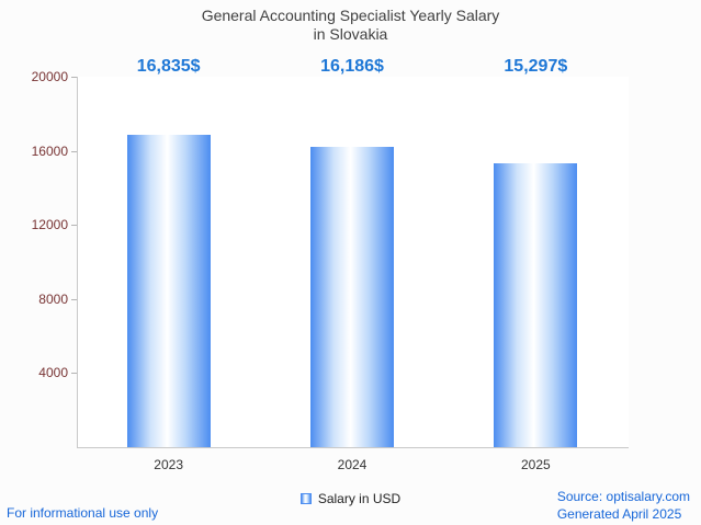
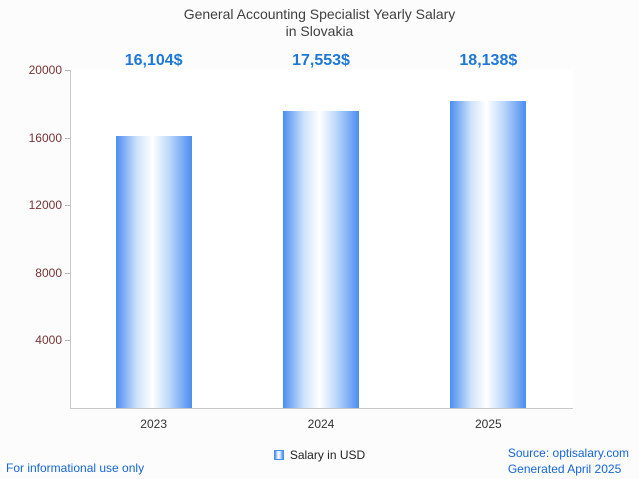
2023: 16,835 -> 16,104
2024: 16,186 -> 17,553
2025: 15,297 -> 18,138
